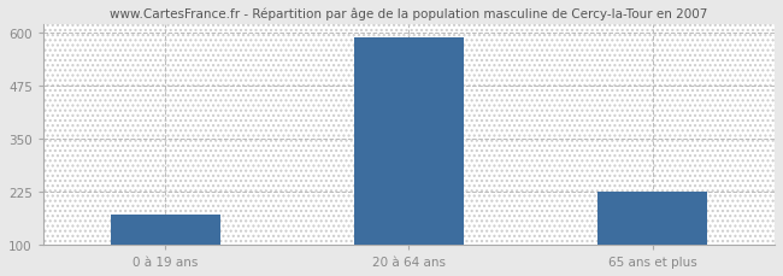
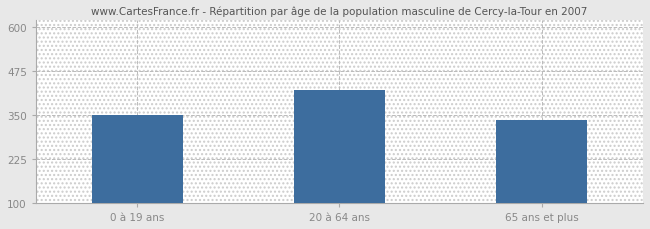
0 à 19 ans: 172 -> 350
20 à 64 ans: 590 -> 420
65 ans et plus: 226 -> 335
